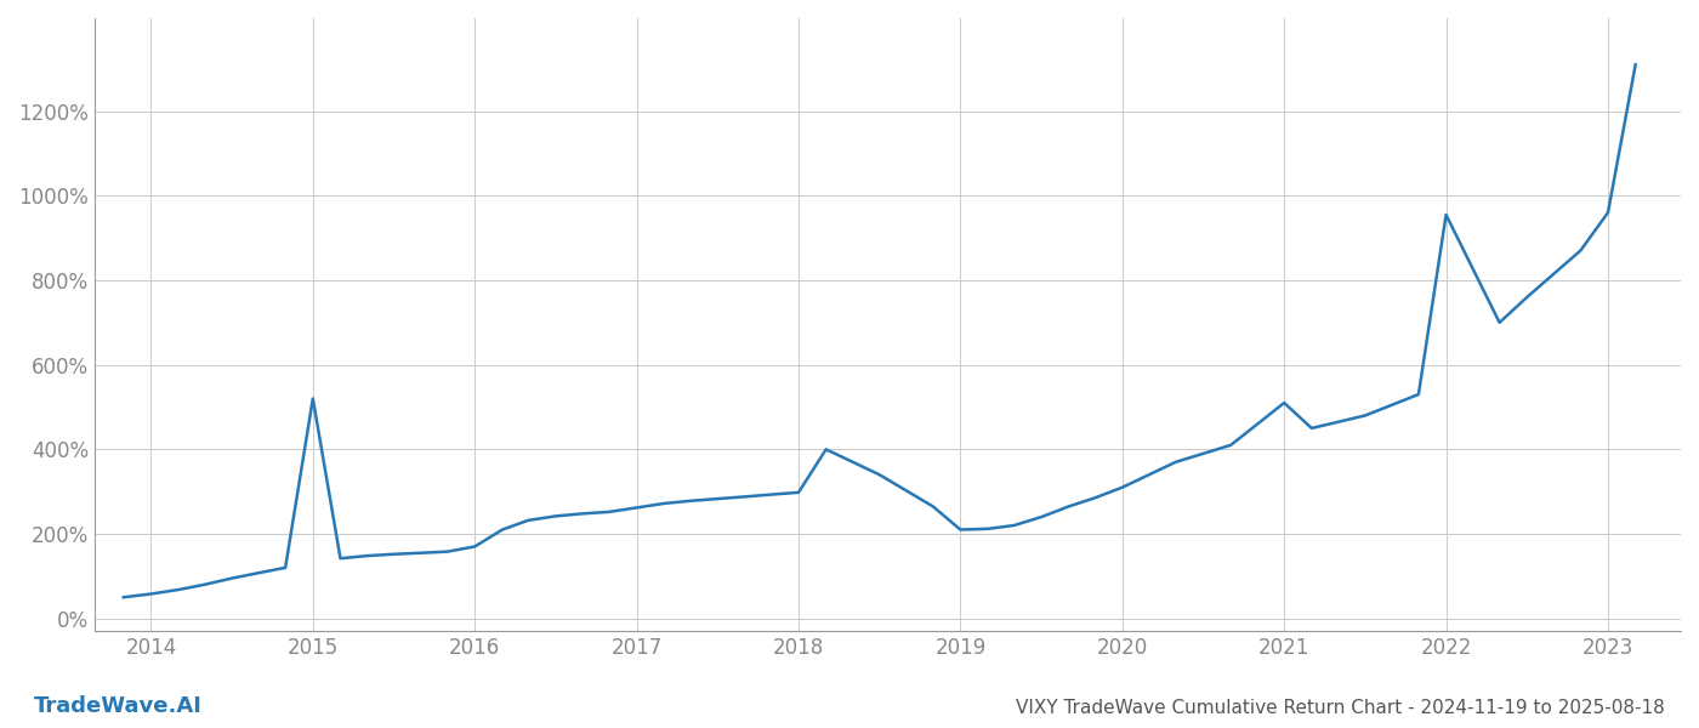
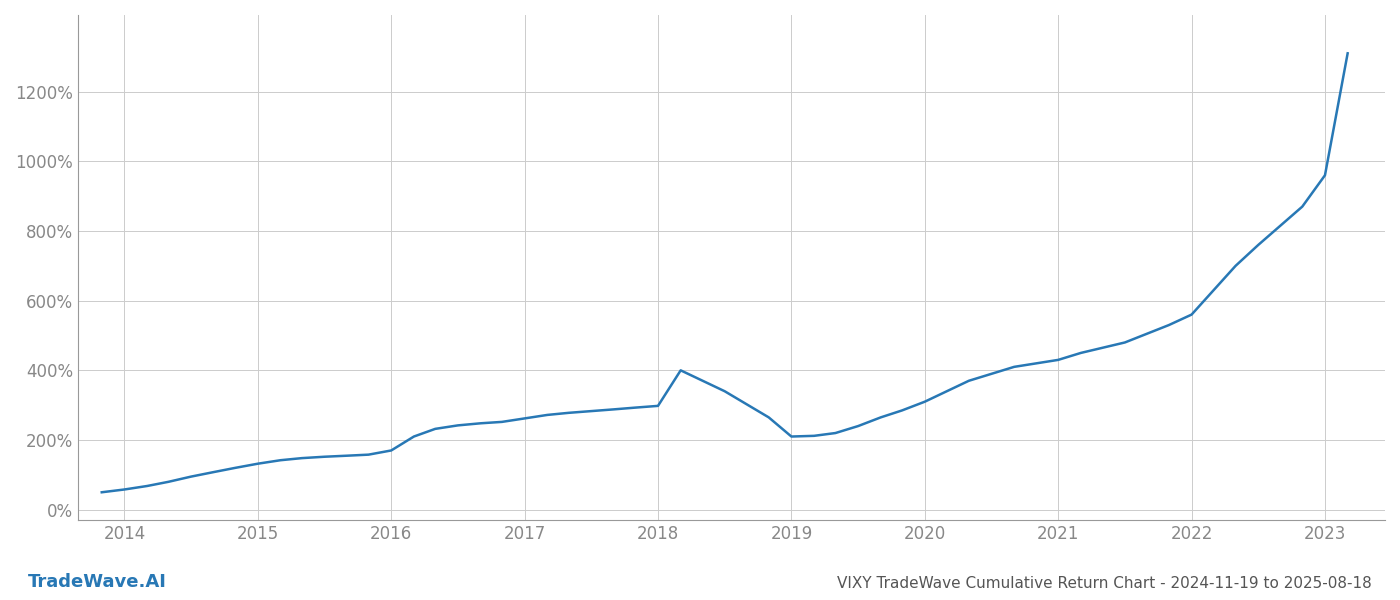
2015: 520% -> 132%
2021: 510% -> 430%
2022: 955% -> 560%
